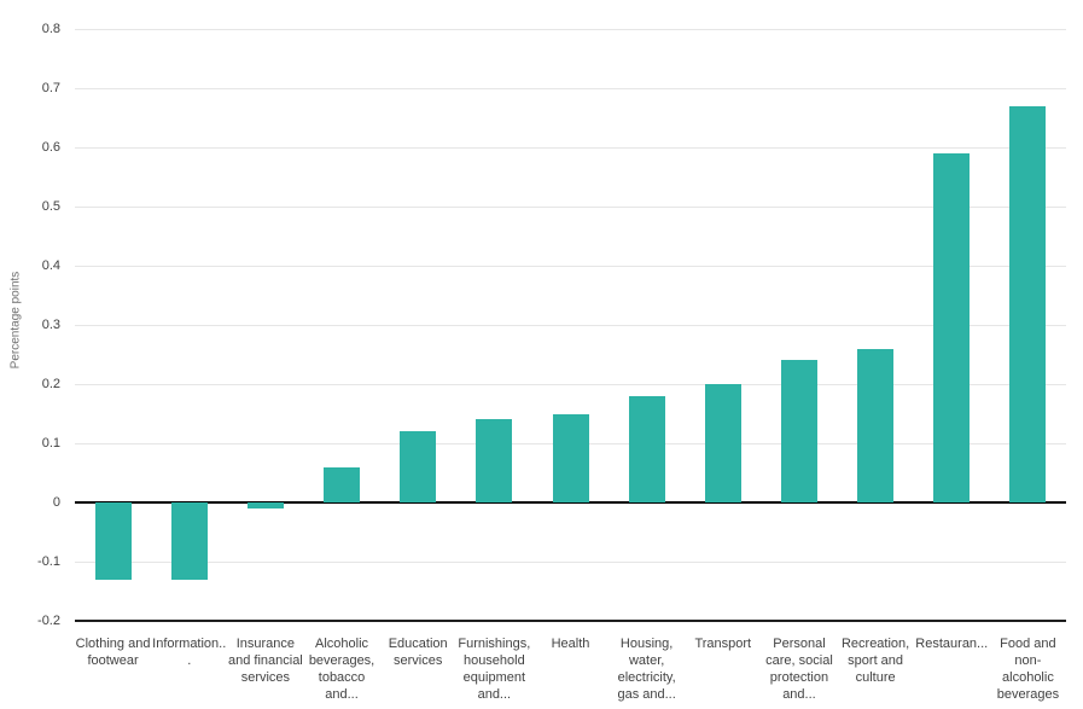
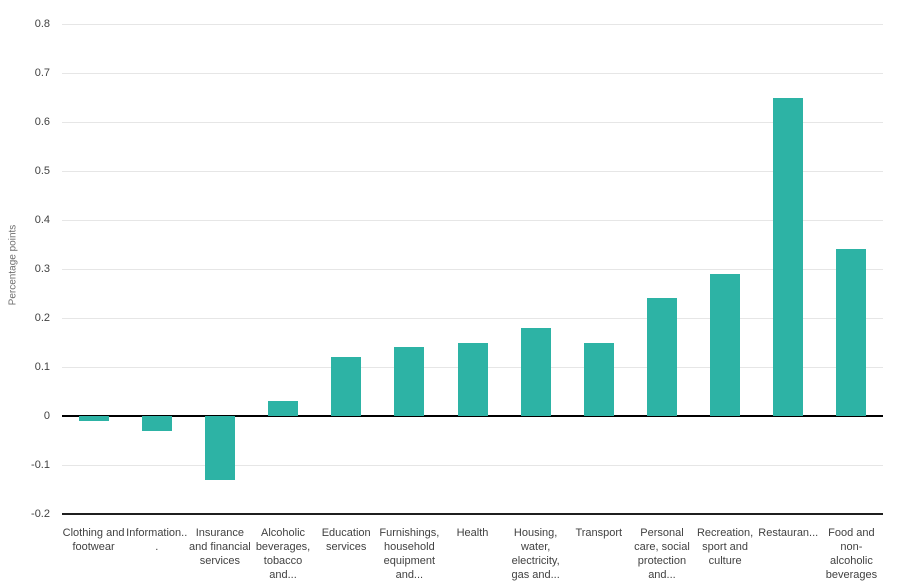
Clothing and footwear: -0.13 -> -0.01
Information...: -0.13 -> -0.03
Insurance and financial services: -0.01 -> -0.13
Alcoholic beverages, tobacco and...: 0.06 -> 0.03
Transport: 0.20 -> 0.15
Recreation, sport and culture: 0.26 -> 0.29
Restauran...: 0.59 -> 0.65
Food and non-alcoholic beverages: 0.67 -> 0.34
